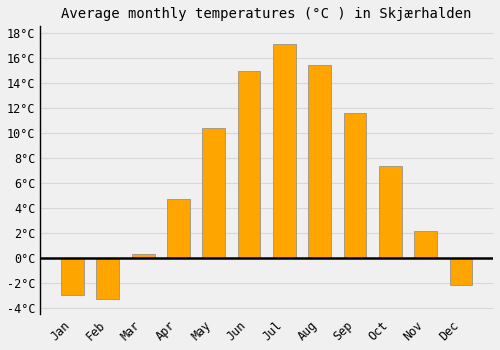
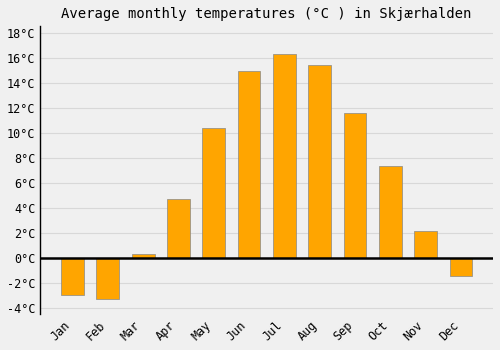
Jul: 17.1°C -> 16.3°C
Dec: -2.2°C -> -1.5°C
